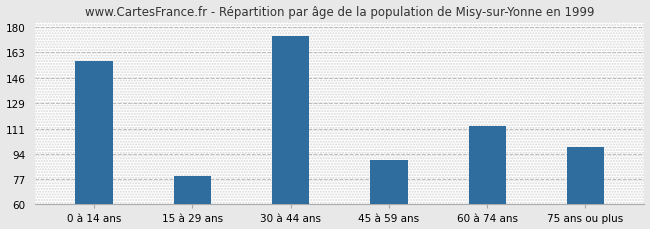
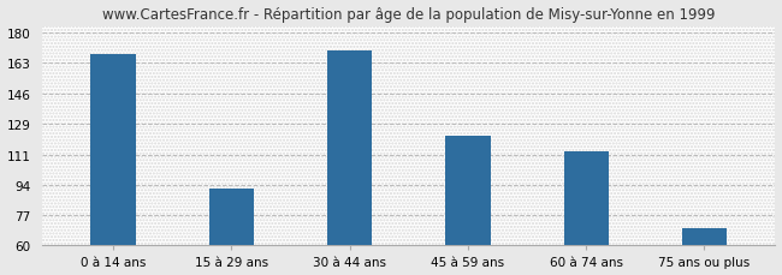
0 à 14 ans: 157 -> 168
15 à 29 ans: 79 -> 92
30 à 44 ans: 174 -> 170
45 à 59 ans: 90 -> 122
75 ans ou plus: 99 -> 70
